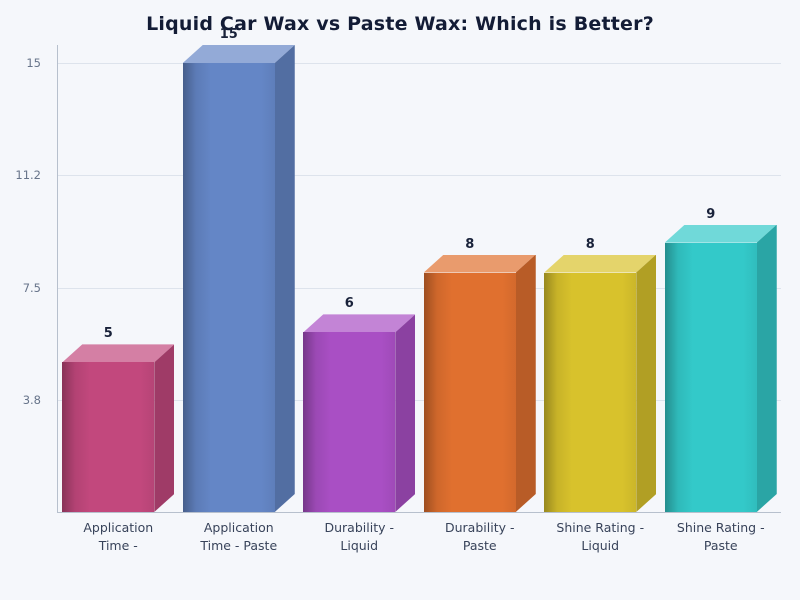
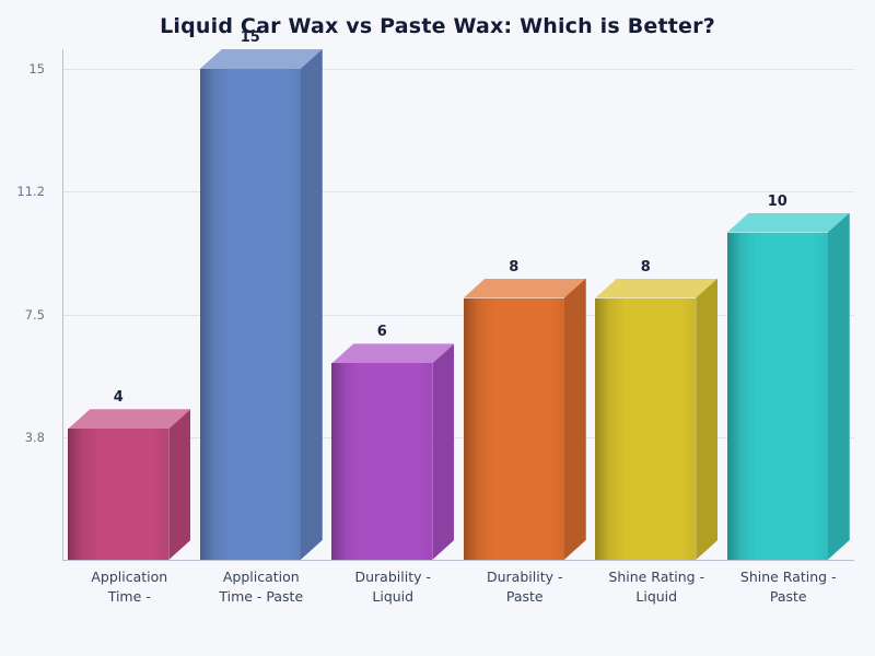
Application Time -: 5 -> 4
Shine Rating - Paste: 9 -> 10
